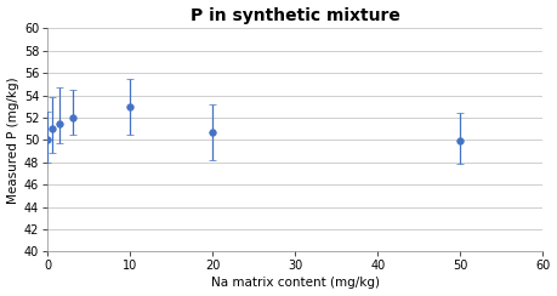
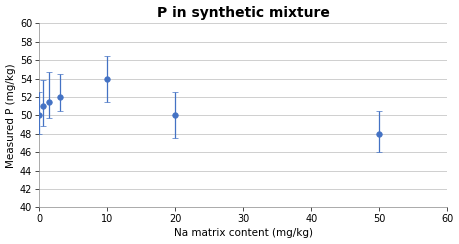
10: 53.0 -> 54.0
20: 50.7 -> 50.0
50: 49.9 -> 48.0
